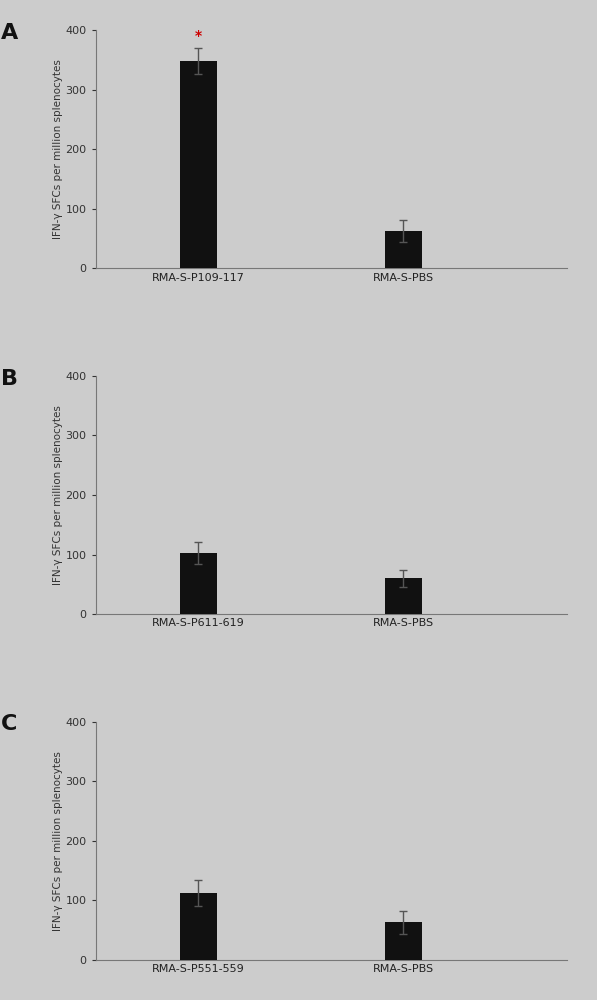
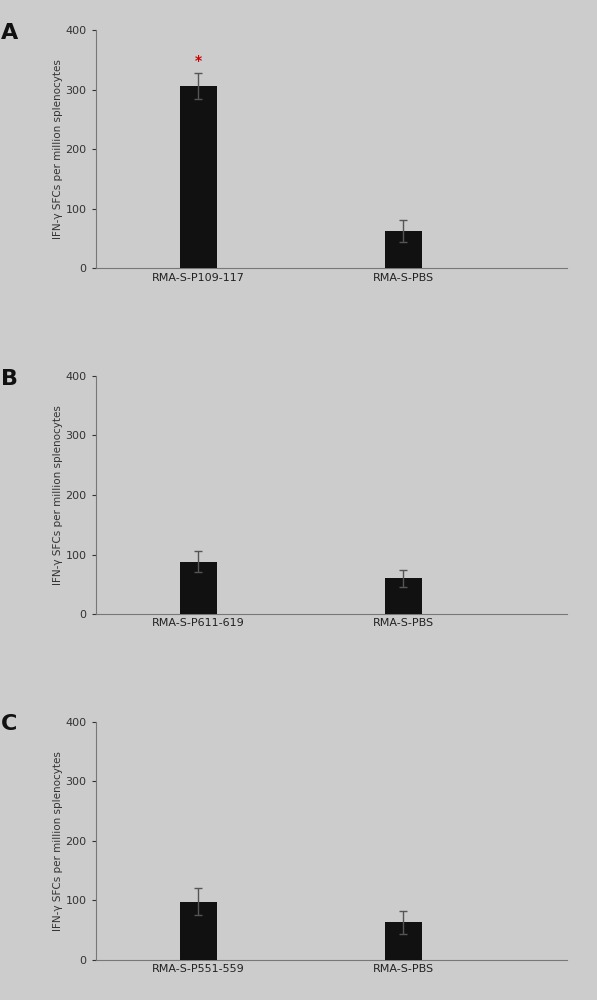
RMA-S-P109-117: 348 -> 306
RMA-S-P611-619: 103 -> 88
RMA-S-P551-559: 112 -> 98
